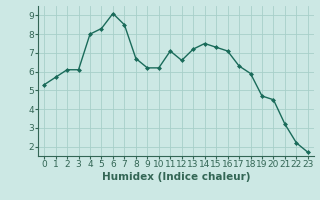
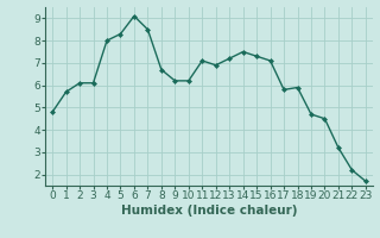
0: 5.3 -> 4.8
12: 6.6 -> 6.9
17: 6.3 -> 5.8
